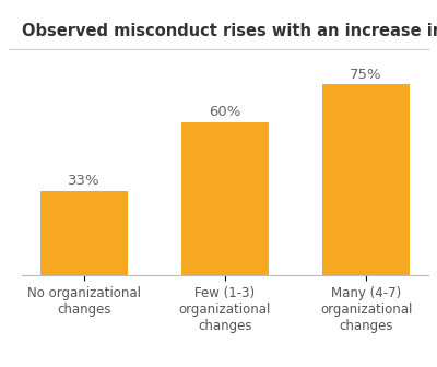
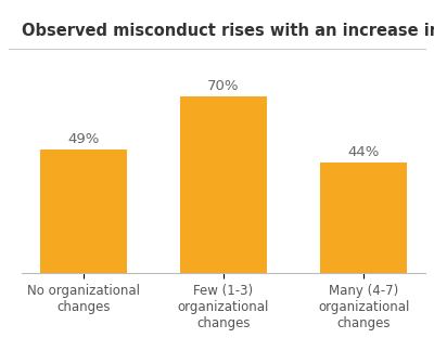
No organizational changes: 33% -> 49%
Few (1-3) organizational changes: 60% -> 70%
Many (4-7) organizational changes: 75% -> 44%
